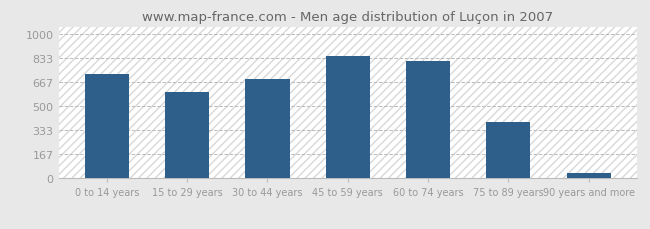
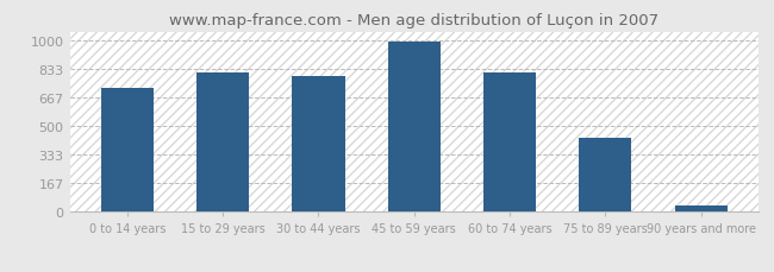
15 to 29 years: 600 -> 810
30 to 44 years: 690 -> 790
45 to 59 years: 850 -> 990
75 to 89 years: 390 -> 430
